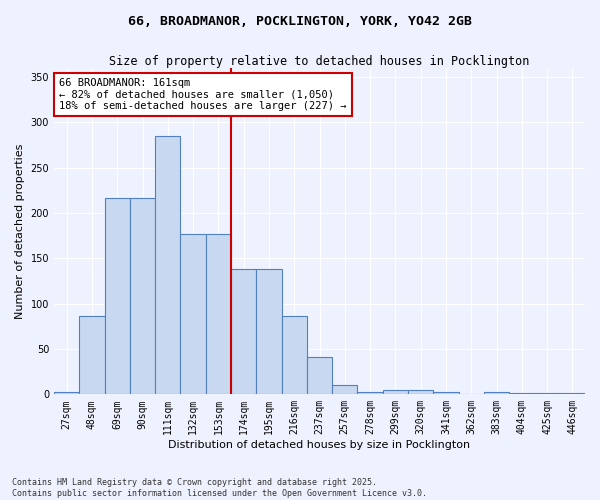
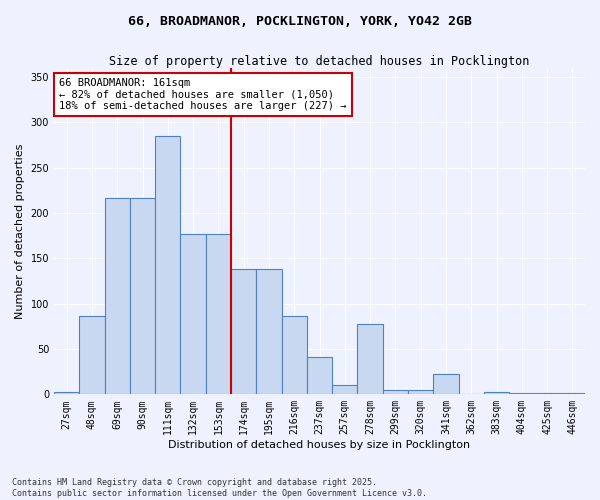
278sqm: 3 -> 78
341sqm: 3 -> 22
